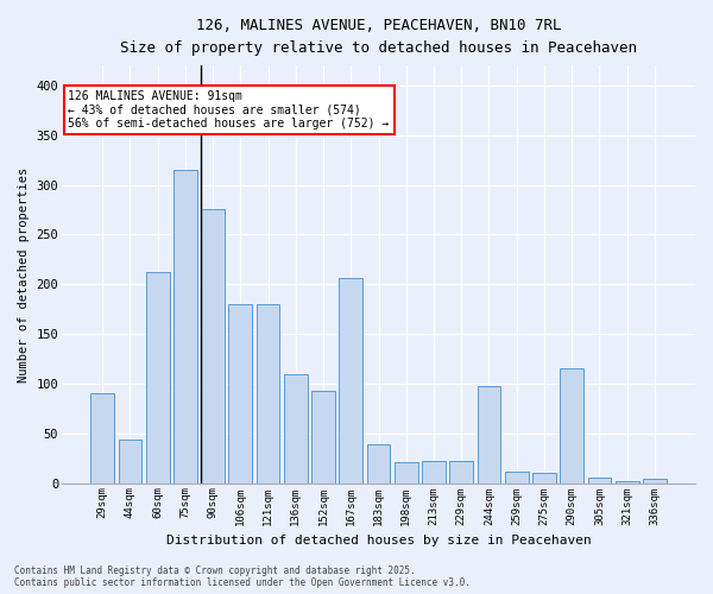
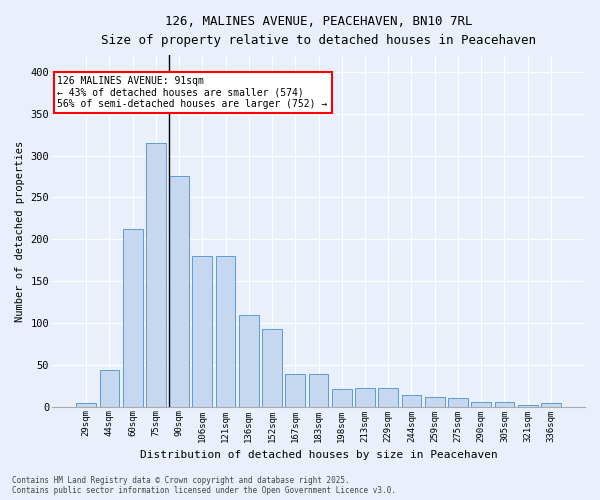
29sqm: 90 -> 4
167sqm: 206 -> 39
244sqm: 98 -> 14
290sqm: 116 -> 5
